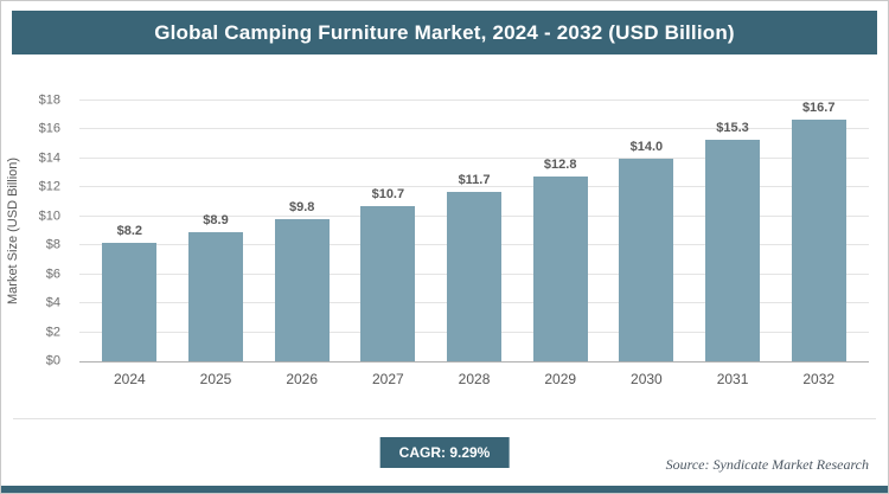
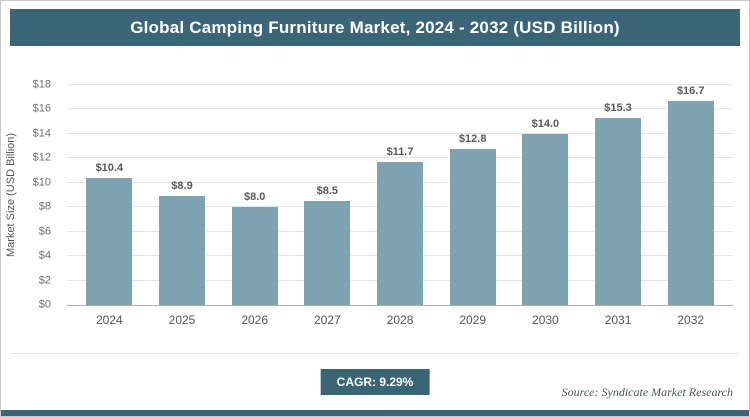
2024: $8.2 -> $10.4
2026: $9.8 -> $8.0
2027: $10.7 -> $8.5
